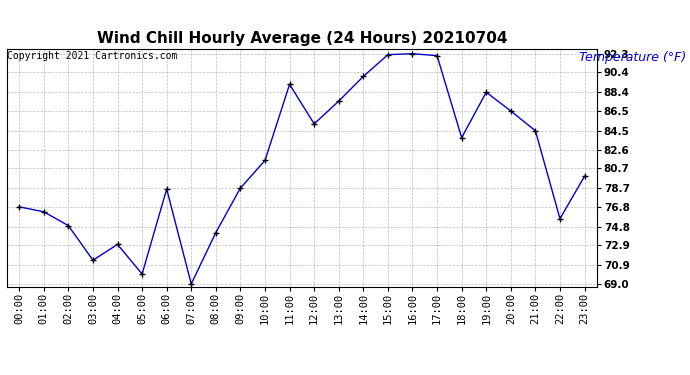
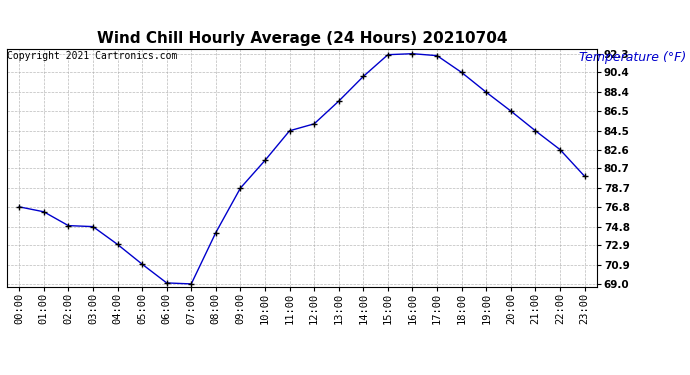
03:00: 71.4 -> 74.8
05:00: 70.0 -> 71.0
06:00: 78.6 -> 69.1
11:00: 89.2 -> 84.5
18:00: 83.8 -> 90.4
22:00: 75.6 -> 82.6
